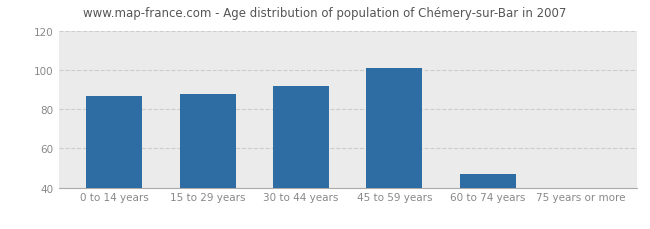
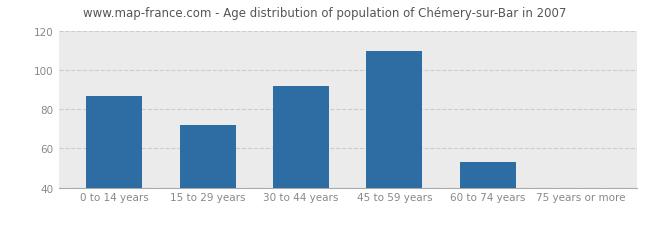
15 to 29 years: 88 -> 72
45 to 59 years: 101 -> 110
60 to 74 years: 47 -> 53
